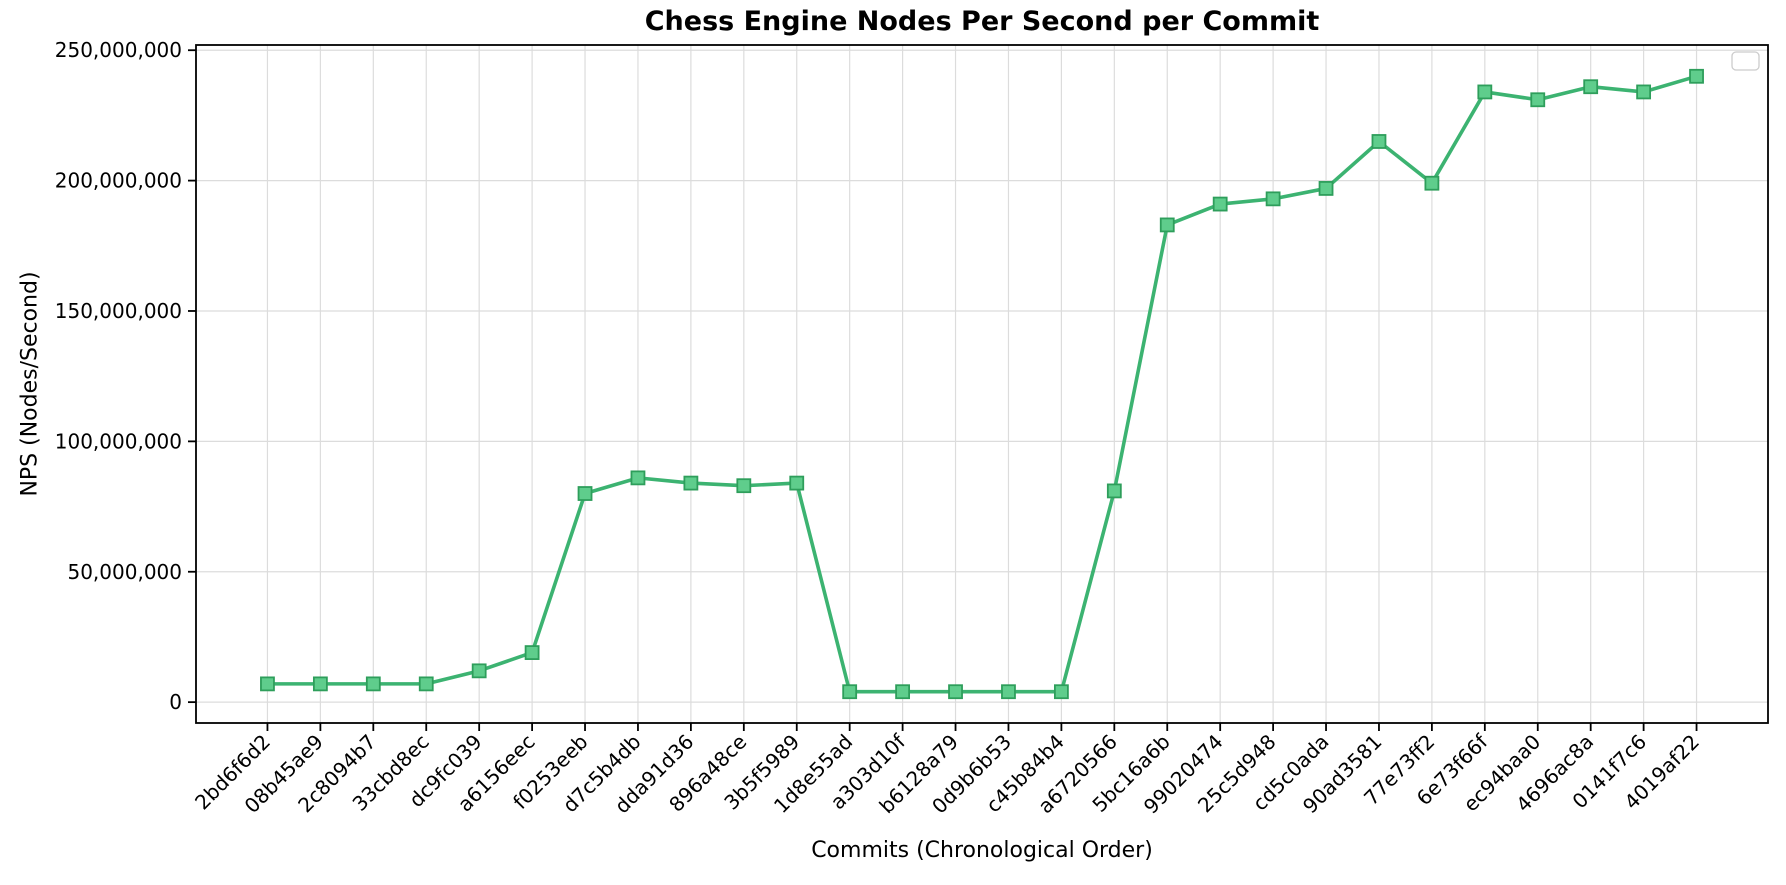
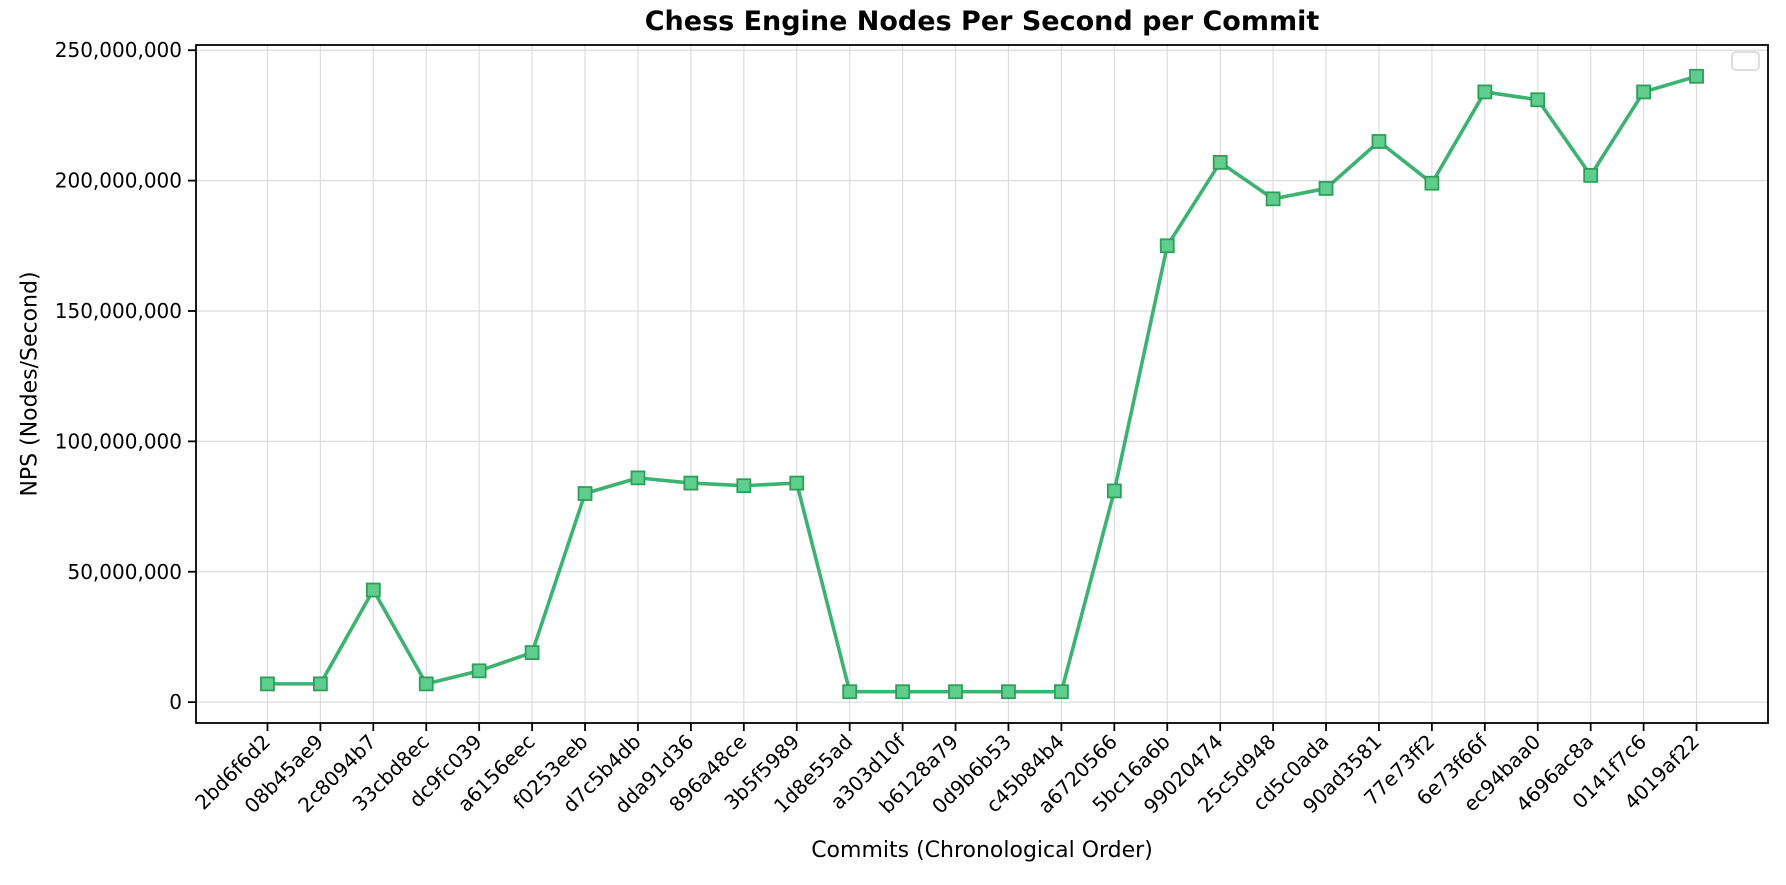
2c8094b7: 7000000 -> 43000000
5bc16a6b: 183000000 -> 175000000
99020474: 191000000 -> 207000000
4696ac8a: 236000000 -> 202000000
